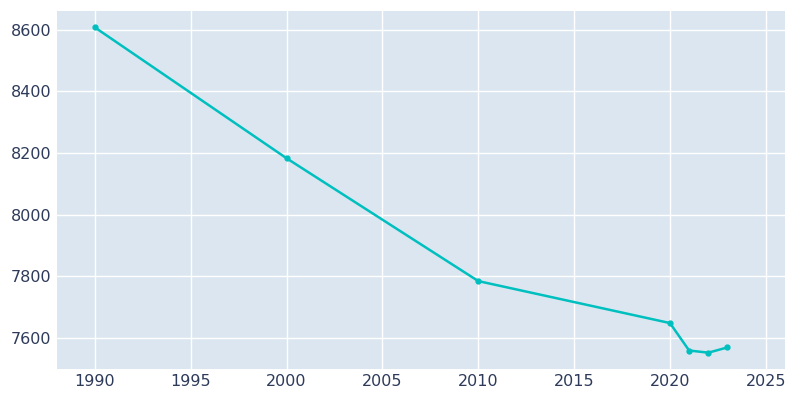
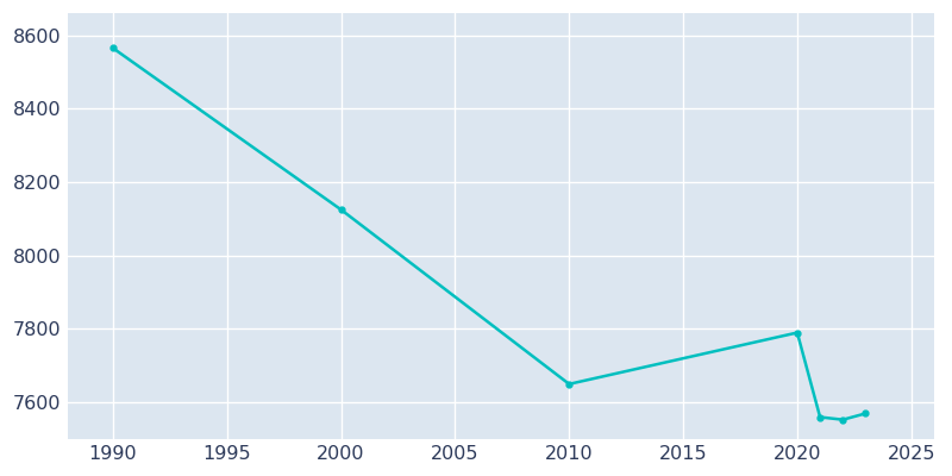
1990: 8607 -> 8565
2000: 8183 -> 8125
2010: 7785 -> 7650
2020: 7649 -> 7790
